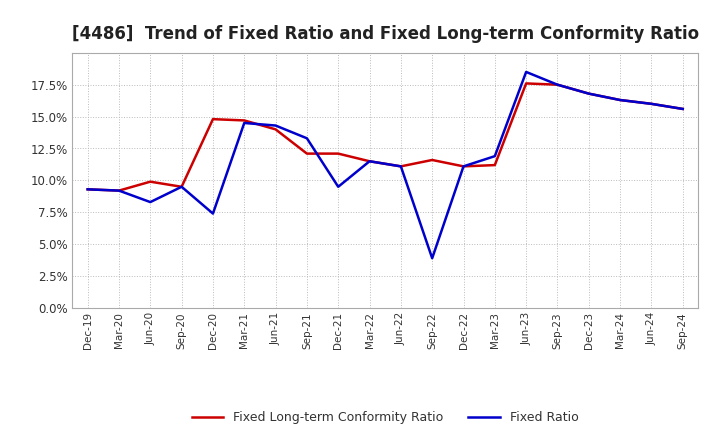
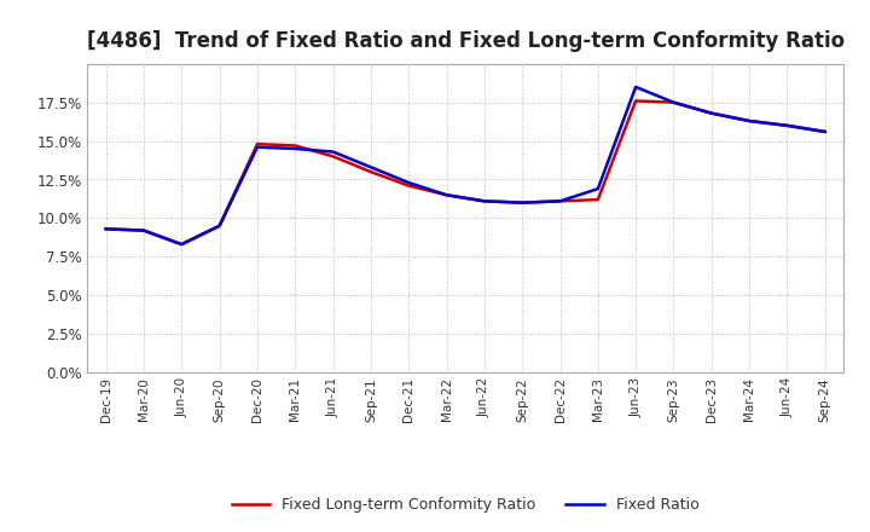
Fixed Long-term Conformity Ratio/Jun-20: 9.9% -> 8.3%
Fixed Ratio/Dec-20: 7.4% -> 14.6%
Fixed Long-term Conformity Ratio/Sep-21: 12.1% -> 13.0%
Fixed Ratio/Dec-21: 9.5% -> 12.3%
Fixed Ratio/Sep-22: 3.9% -> 11.0%
Fixed Long-term Conformity Ratio/Sep-22: 11.6% -> 11.0%
